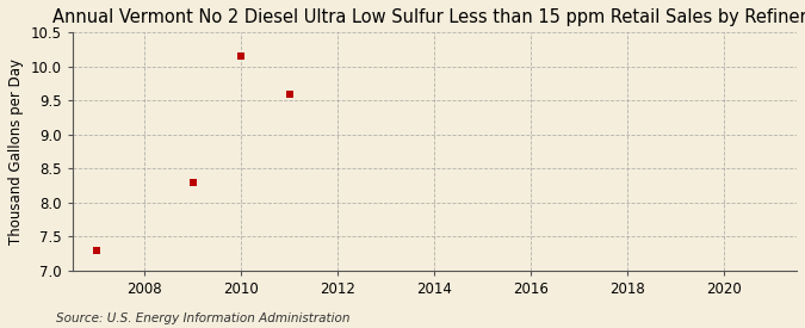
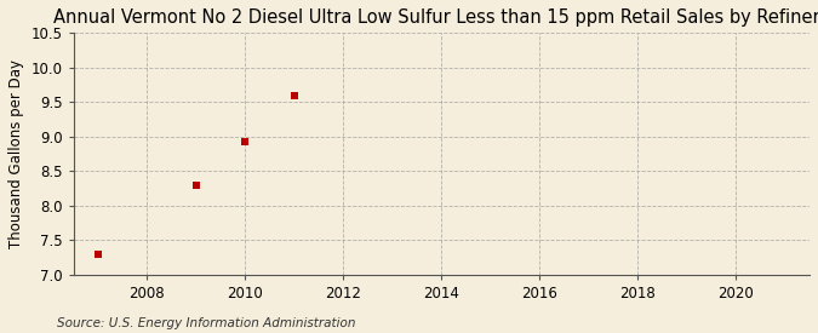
2010: 10.15 -> 8.92
